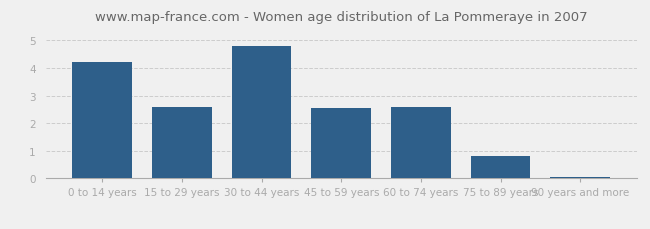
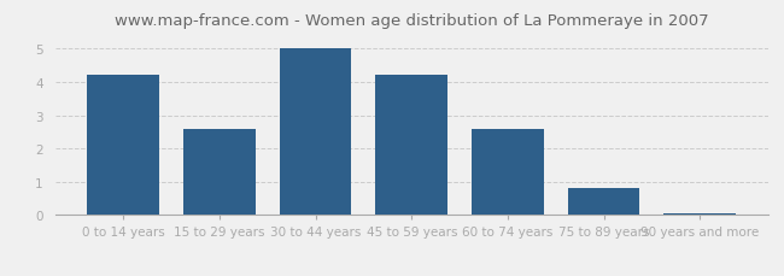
30 to 44 years: 4.80 -> 5.00
45 to 59 years: 2.55 -> 4.20
